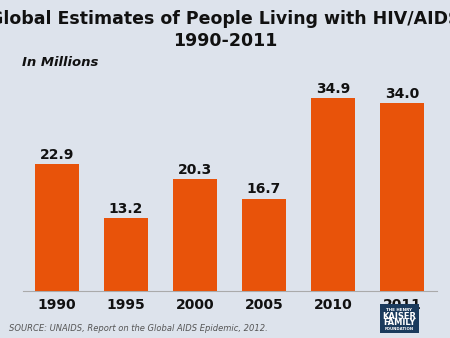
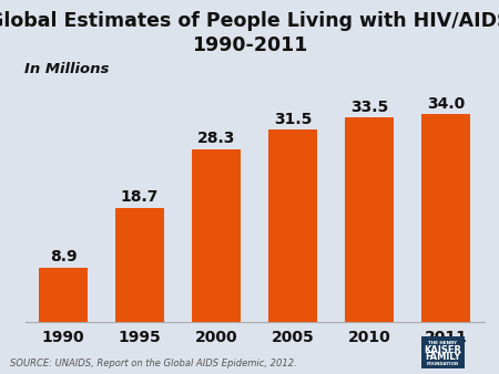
1990: 22.9 -> 8.9
1995: 13.2 -> 18.7
2000: 20.3 -> 28.3
2005: 16.7 -> 31.5
2010: 34.9 -> 33.5
